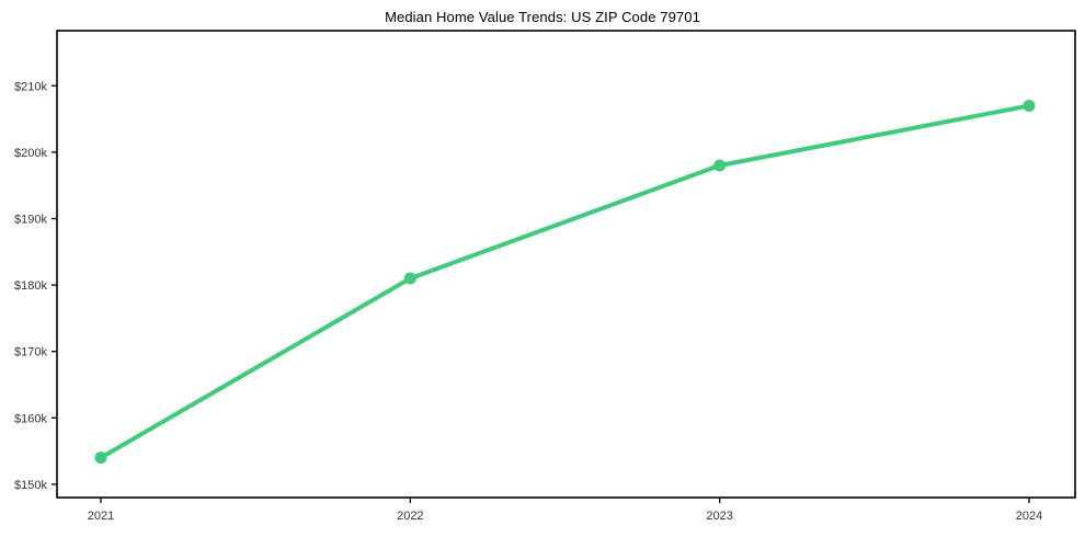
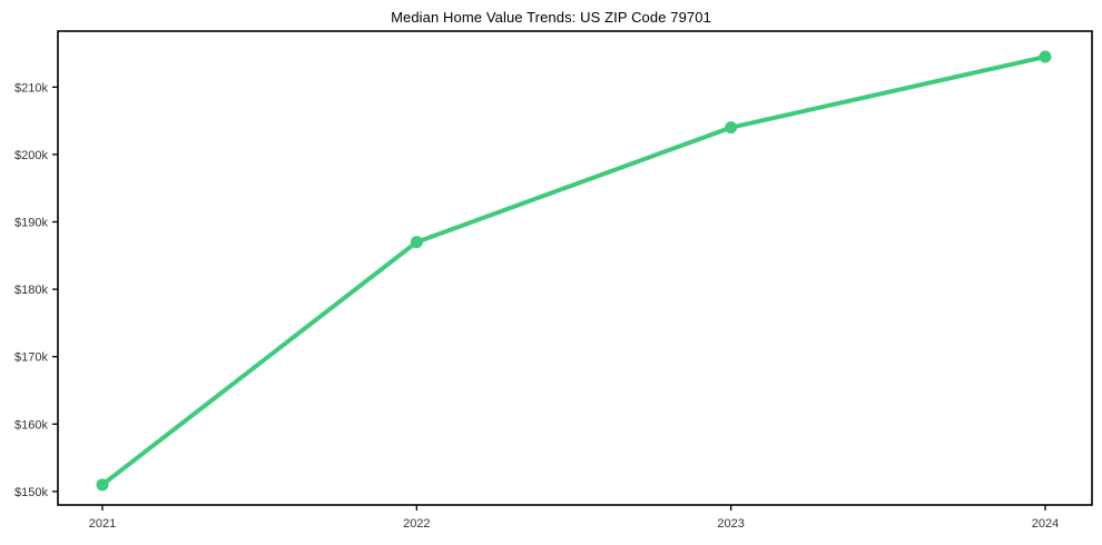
2021: $154k -> $151k
2022: $181k -> $187k
2023: $198k -> $204k
2024: $207k -> $214k
